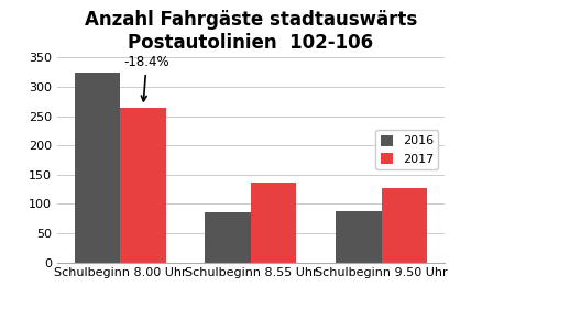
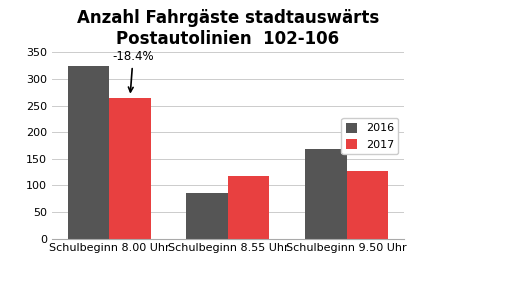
2017/Schulbeginn 8.55 Uhr: 136 -> 118
2016/Schulbeginn 9.50 Uhr: 87 -> 168
